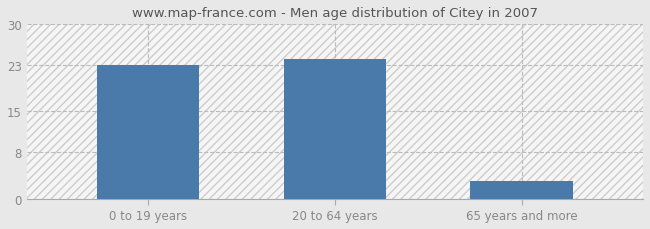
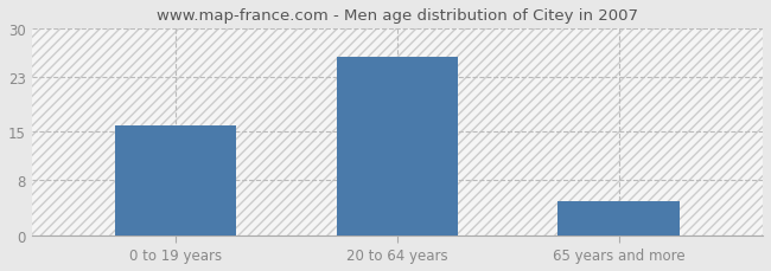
0 to 19 years: 23 -> 16
20 to 64 years: 24 -> 26
65 years and more: 3 -> 5
